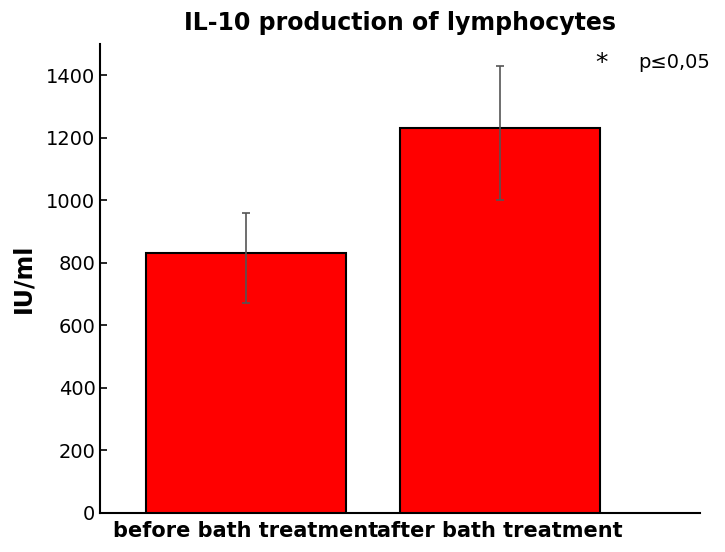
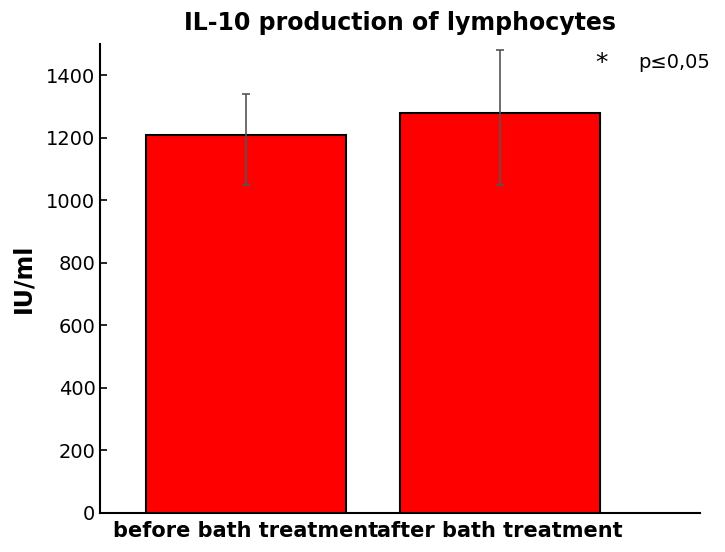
before bath treatment: 830 -> 1210
after bath treatment: 1230 -> 1280
